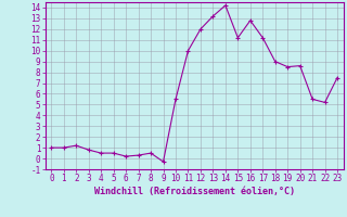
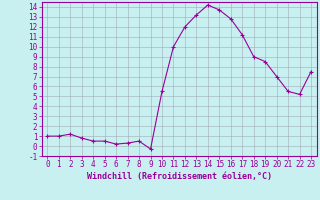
15: 11.2 -> 13.7
20: 8.6 -> 7.0
